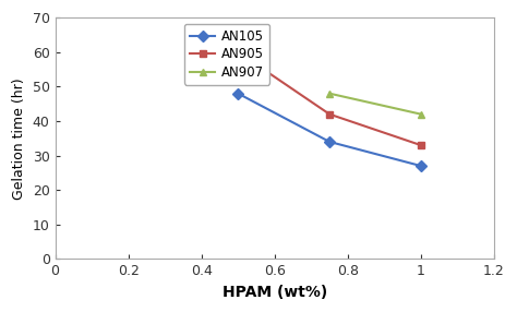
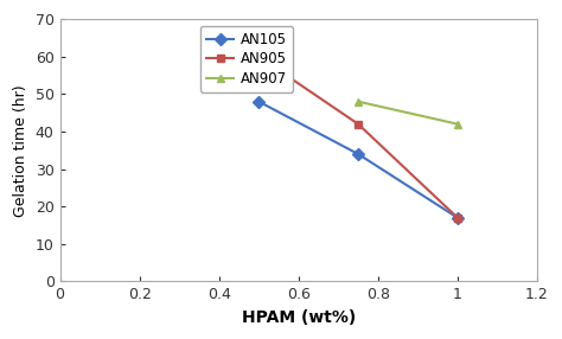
AN105/1: 27 -> 17
AN905/1: 33 -> 17
